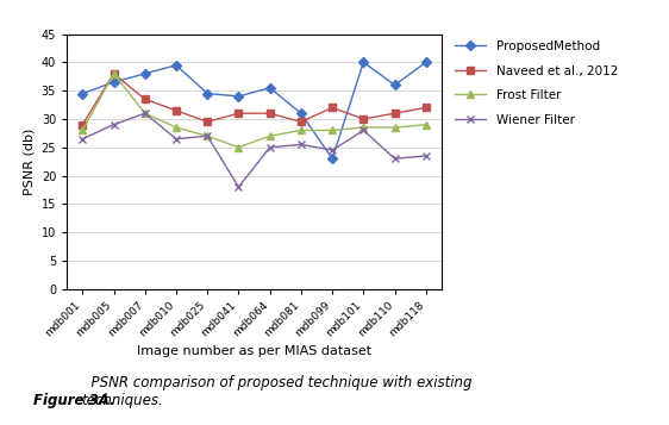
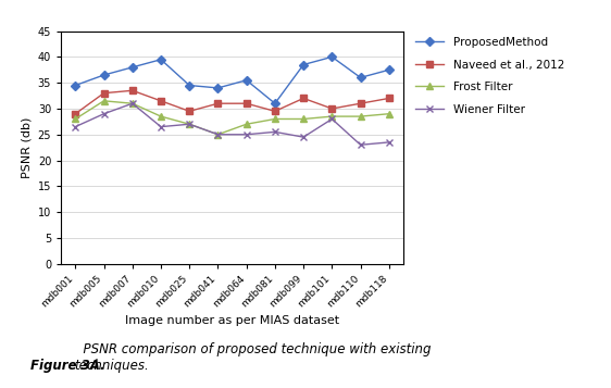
Naveed et al., 2012/mdb005: 38.0 -> 33.0
Frost Filter/mdb005: 38.0 -> 31.5
Wiener Filter/mdb041: 18.0 -> 25.0
ProposedMethod/mdb099: 23.0 -> 38.5
ProposedMethod/mdb118: 40.0 -> 37.5
